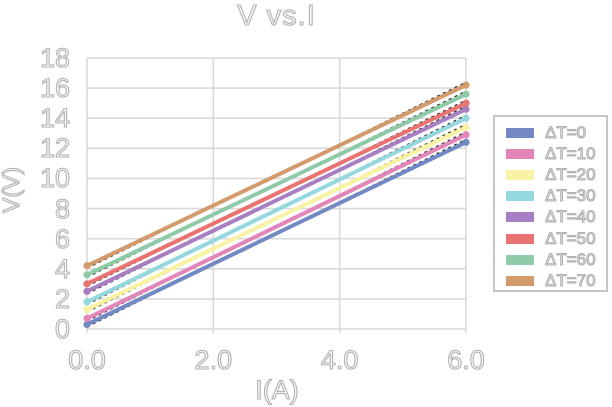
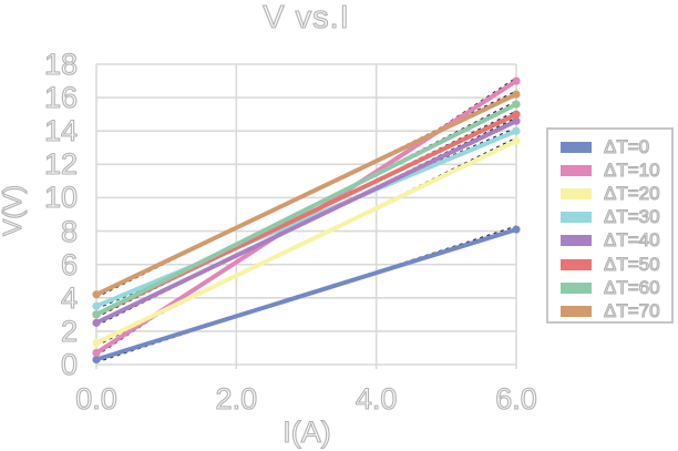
ΔT=30/0: 1.8 -> 3.5
ΔT=60/0: 3.6 -> 3.0
ΔT=0/6: 12.4 -> 8.1
ΔT=10/6: 12.9 -> 17.0
